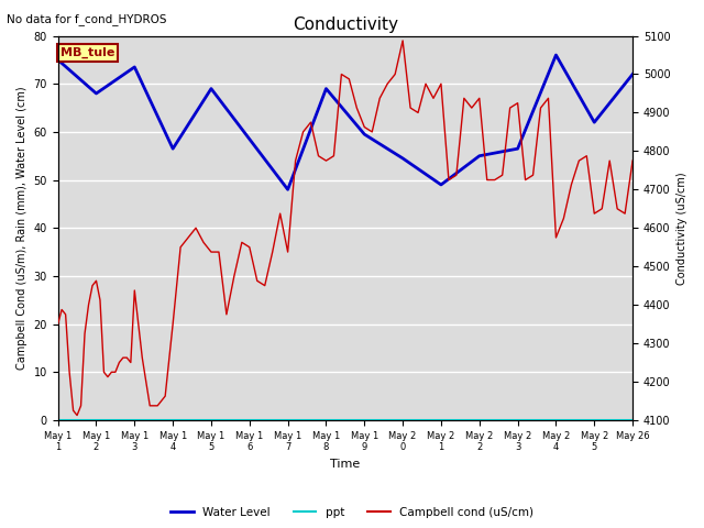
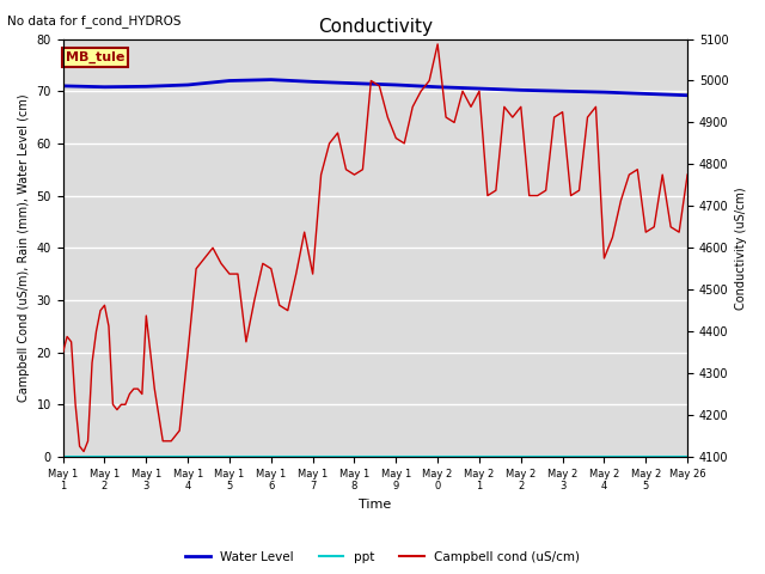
Water Level/May 1 1: 75.0 -> 71.0
Water Level/May 1 2: 68.0 -> 70.8
Water Level/May 1 3: 73.5 -> 70.9
Water Level/May 1 4: 56.5 -> 71.2
Water Level/May 1 5: 69.0 -> 72.0
Water Level/May 1 6: 58.5 -> 72.2
Water Level/May 1 7: 48.0 -> 71.8
Water Level/May 1 8: 69.0 -> 71.5
Water Level/May 1 9: 59.5 -> 71.2
Water Level/May 2 0: 54.5 -> 70.8
Water Level/May 2 1: 49.0 -> 70.5
Water Level/May 2 2: 55.0 -> 70.2
Water Level/May 2 3: 56.5 -> 70.0
Water Level/May 2 4: 76.0 -> 69.8
Water Level/May 2 5: 62.0 -> 69.5
Water Level/May 26: 72.0 -> 69.2
